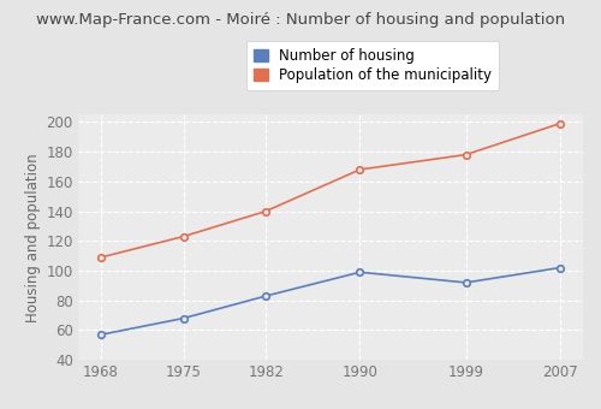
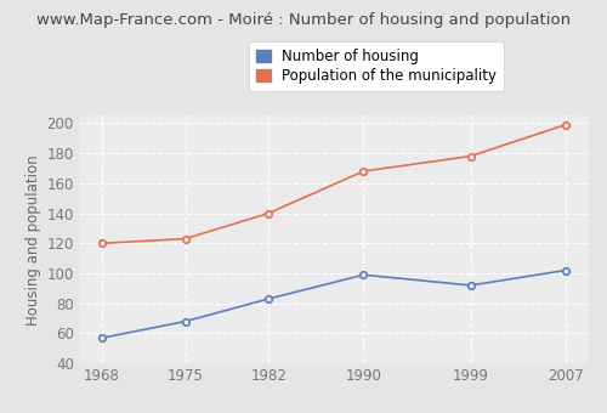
Population of the municipality/1968: 109 -> 120
